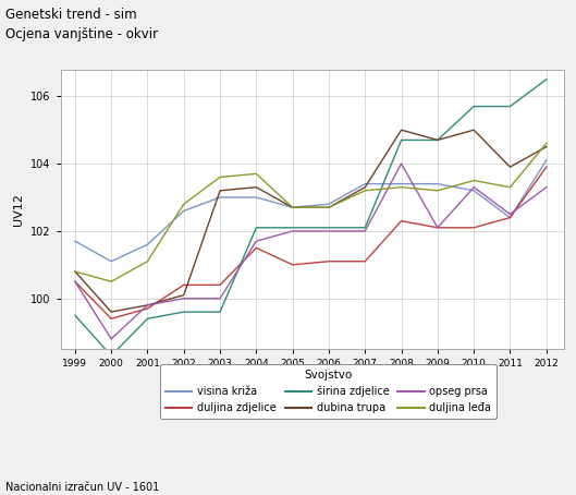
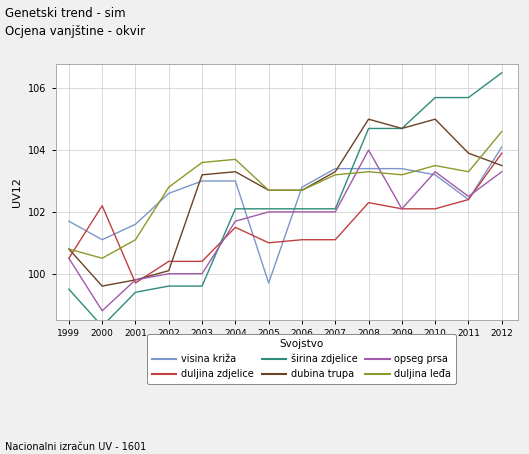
duljina zdjelice/2000: 99.4 -> 102.2
visina križa/2005: 102.7 -> 99.7
dubina trupa/2012: 104.5 -> 103.5
